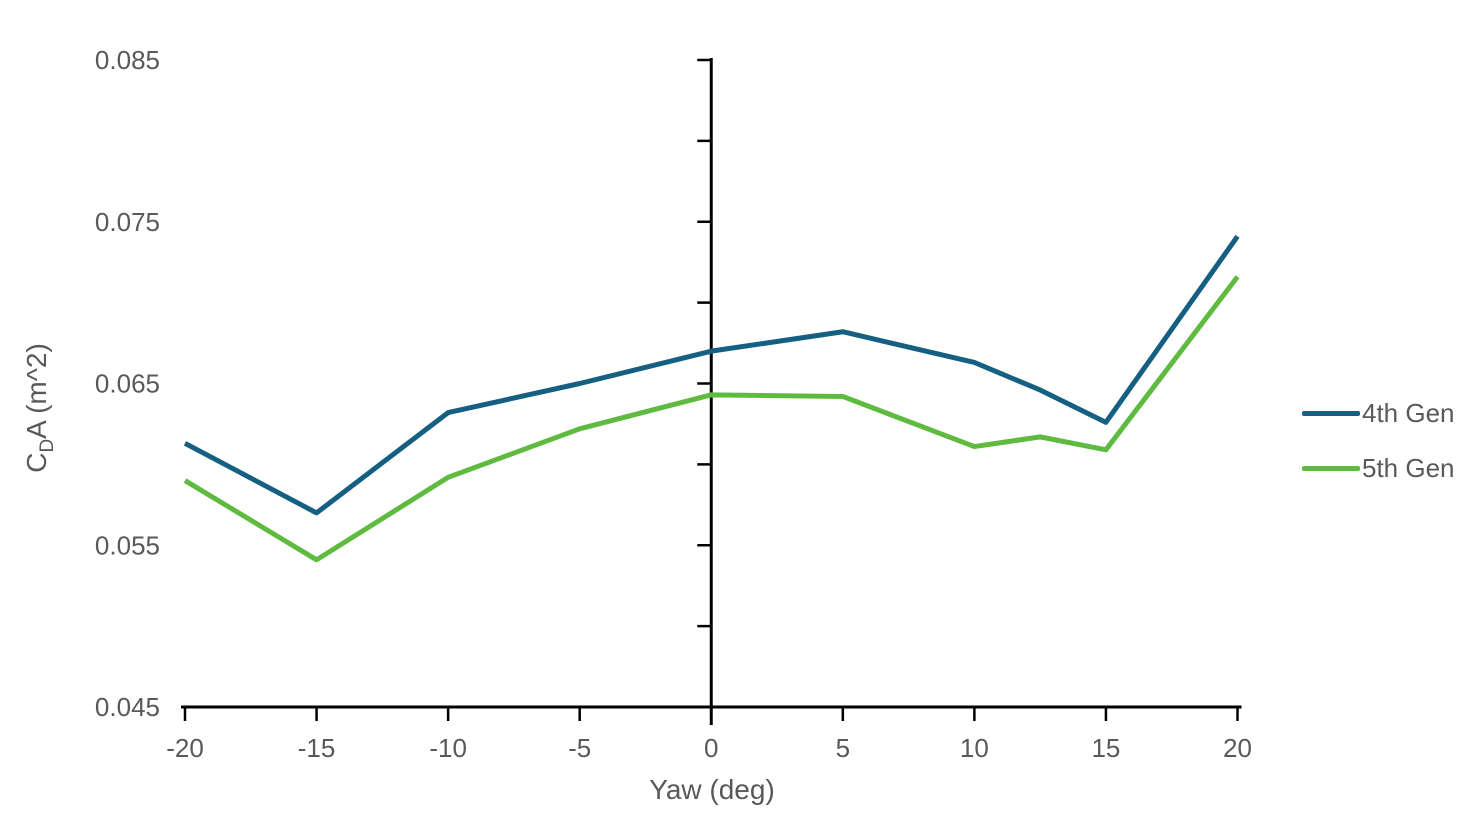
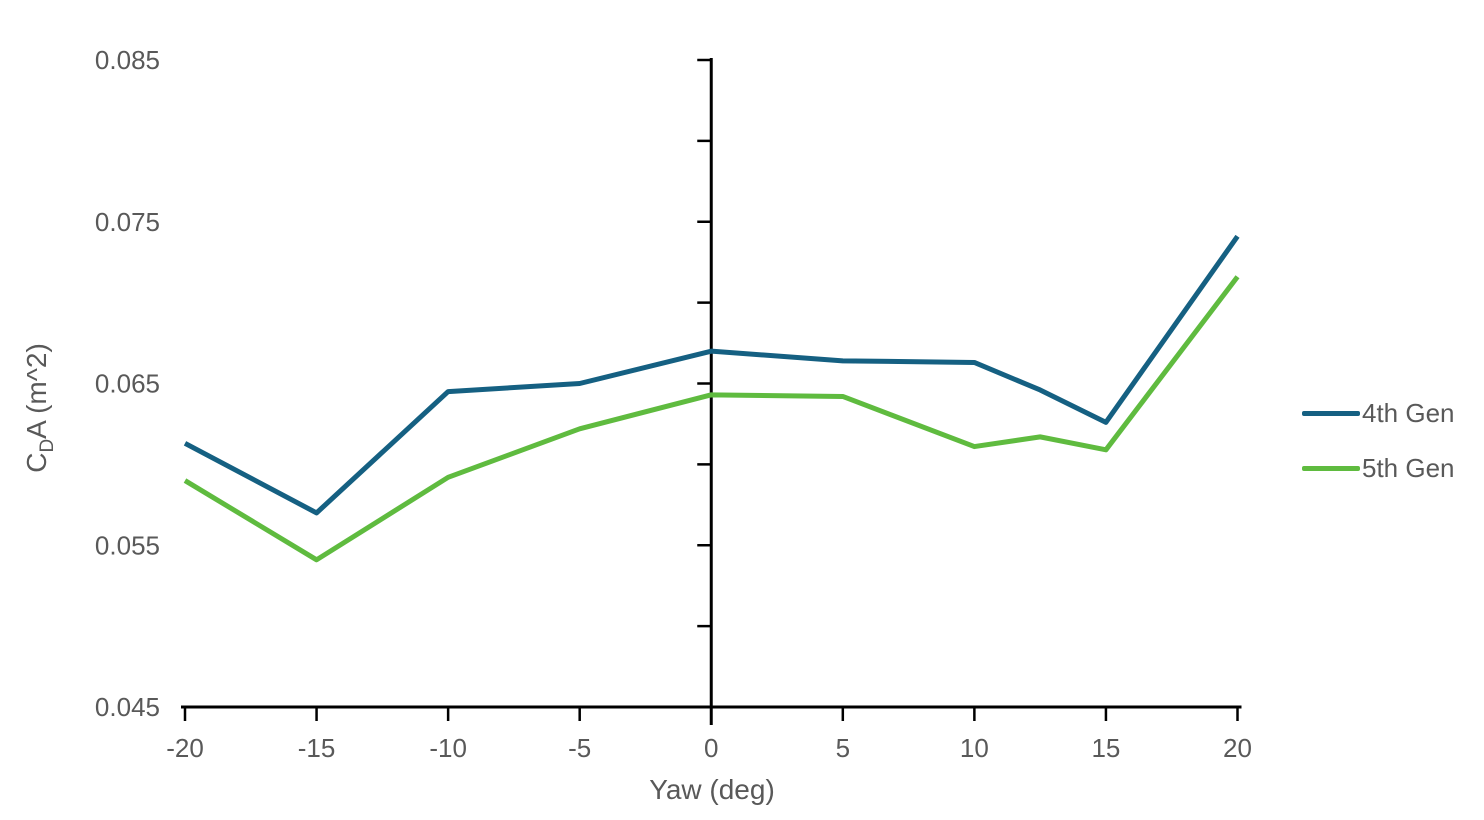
4th Gen/-10: 0.0632 -> 0.0645
4th Gen/5: 0.0682 -> 0.0664
